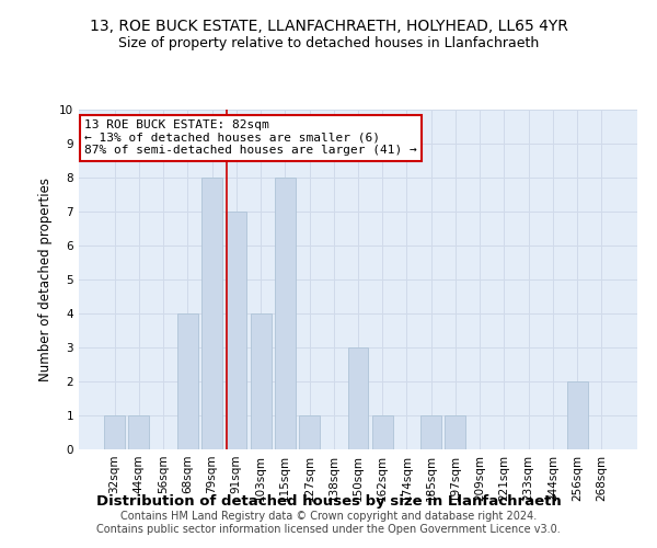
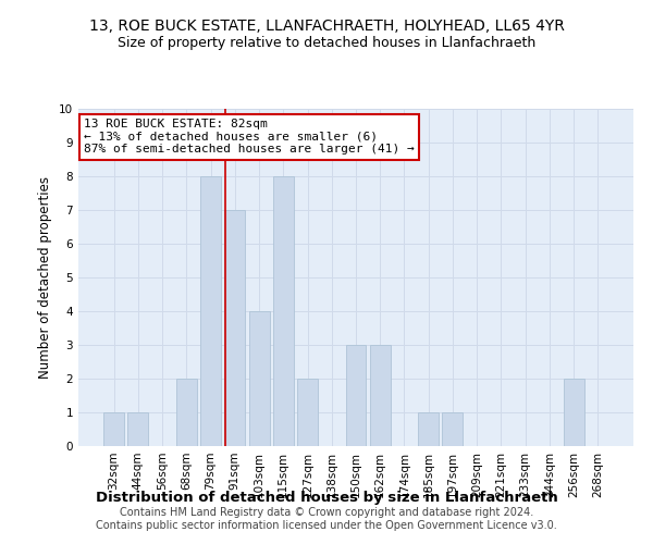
68sqm: 4 -> 2
127sqm: 1 -> 2
162sqm: 1 -> 3
